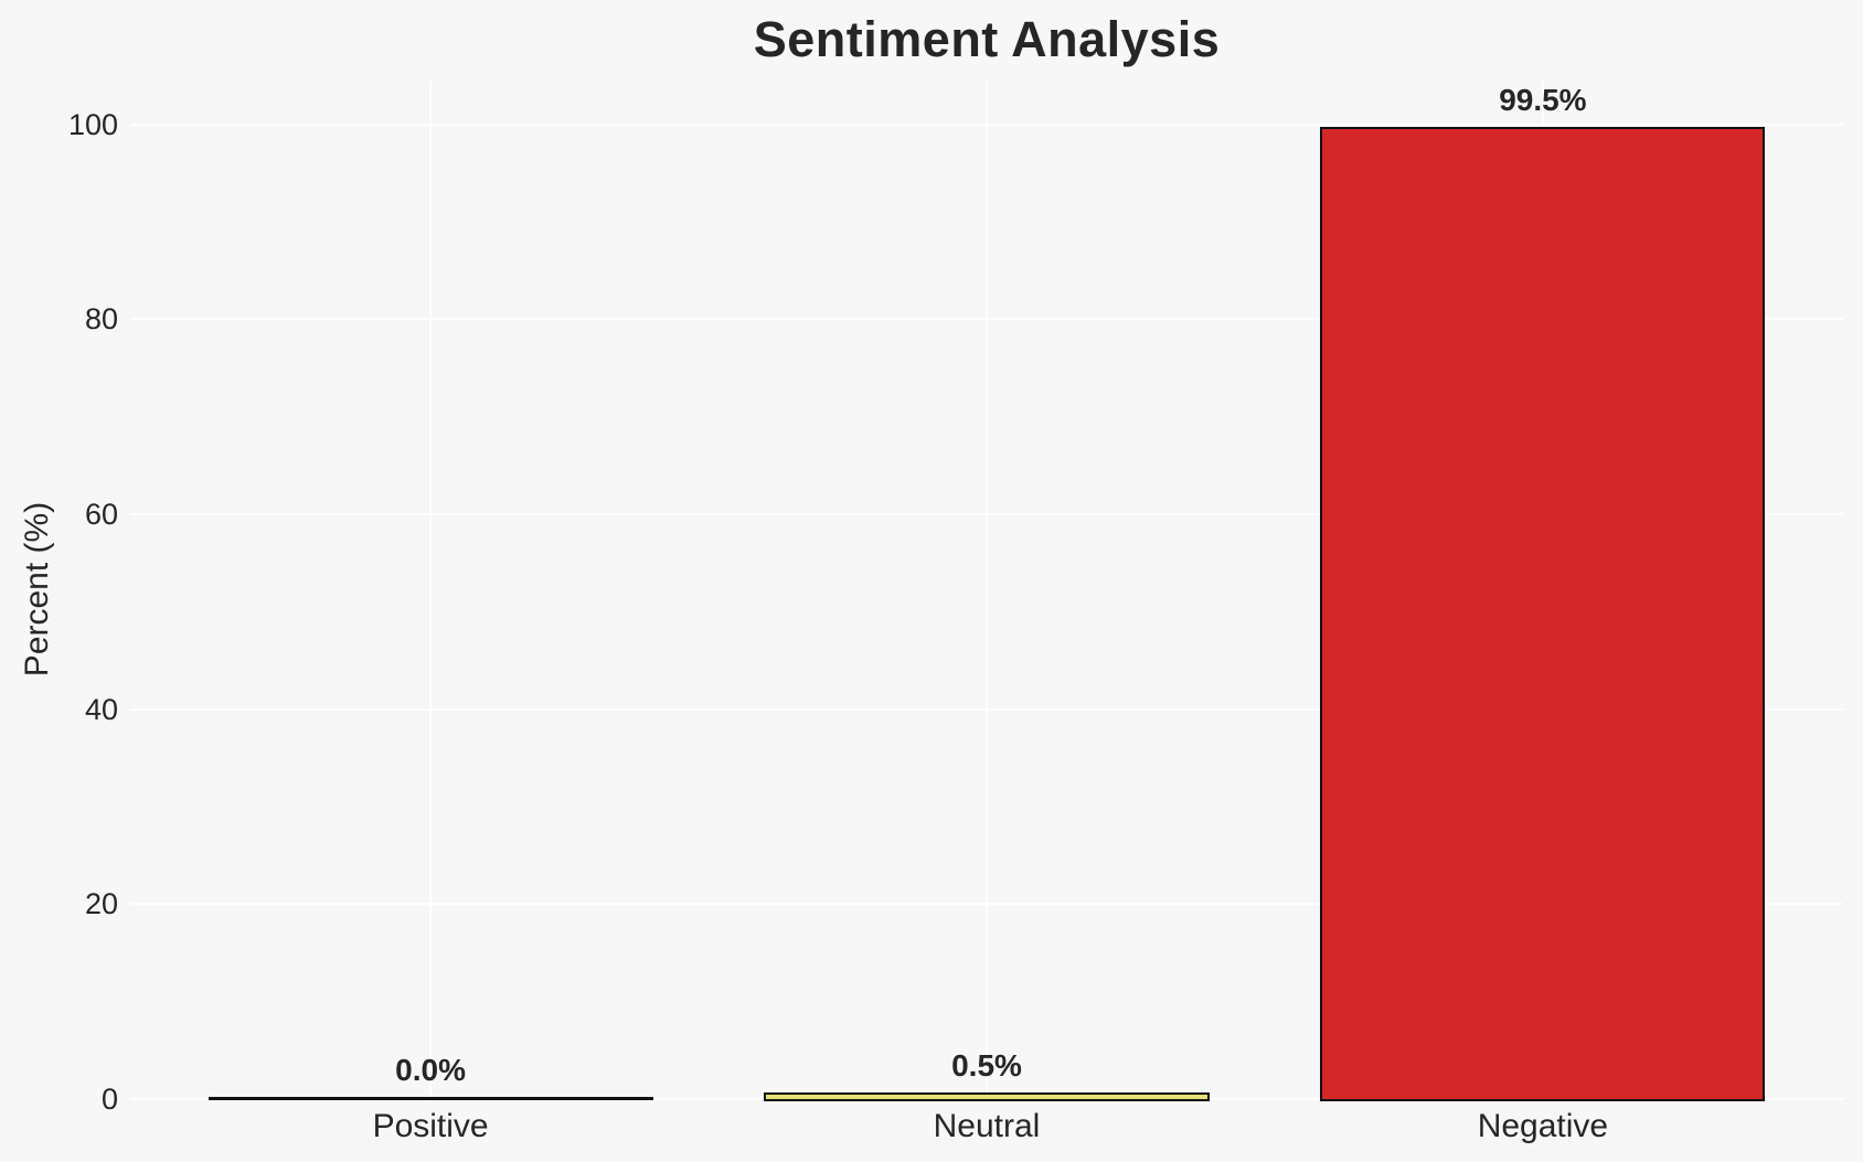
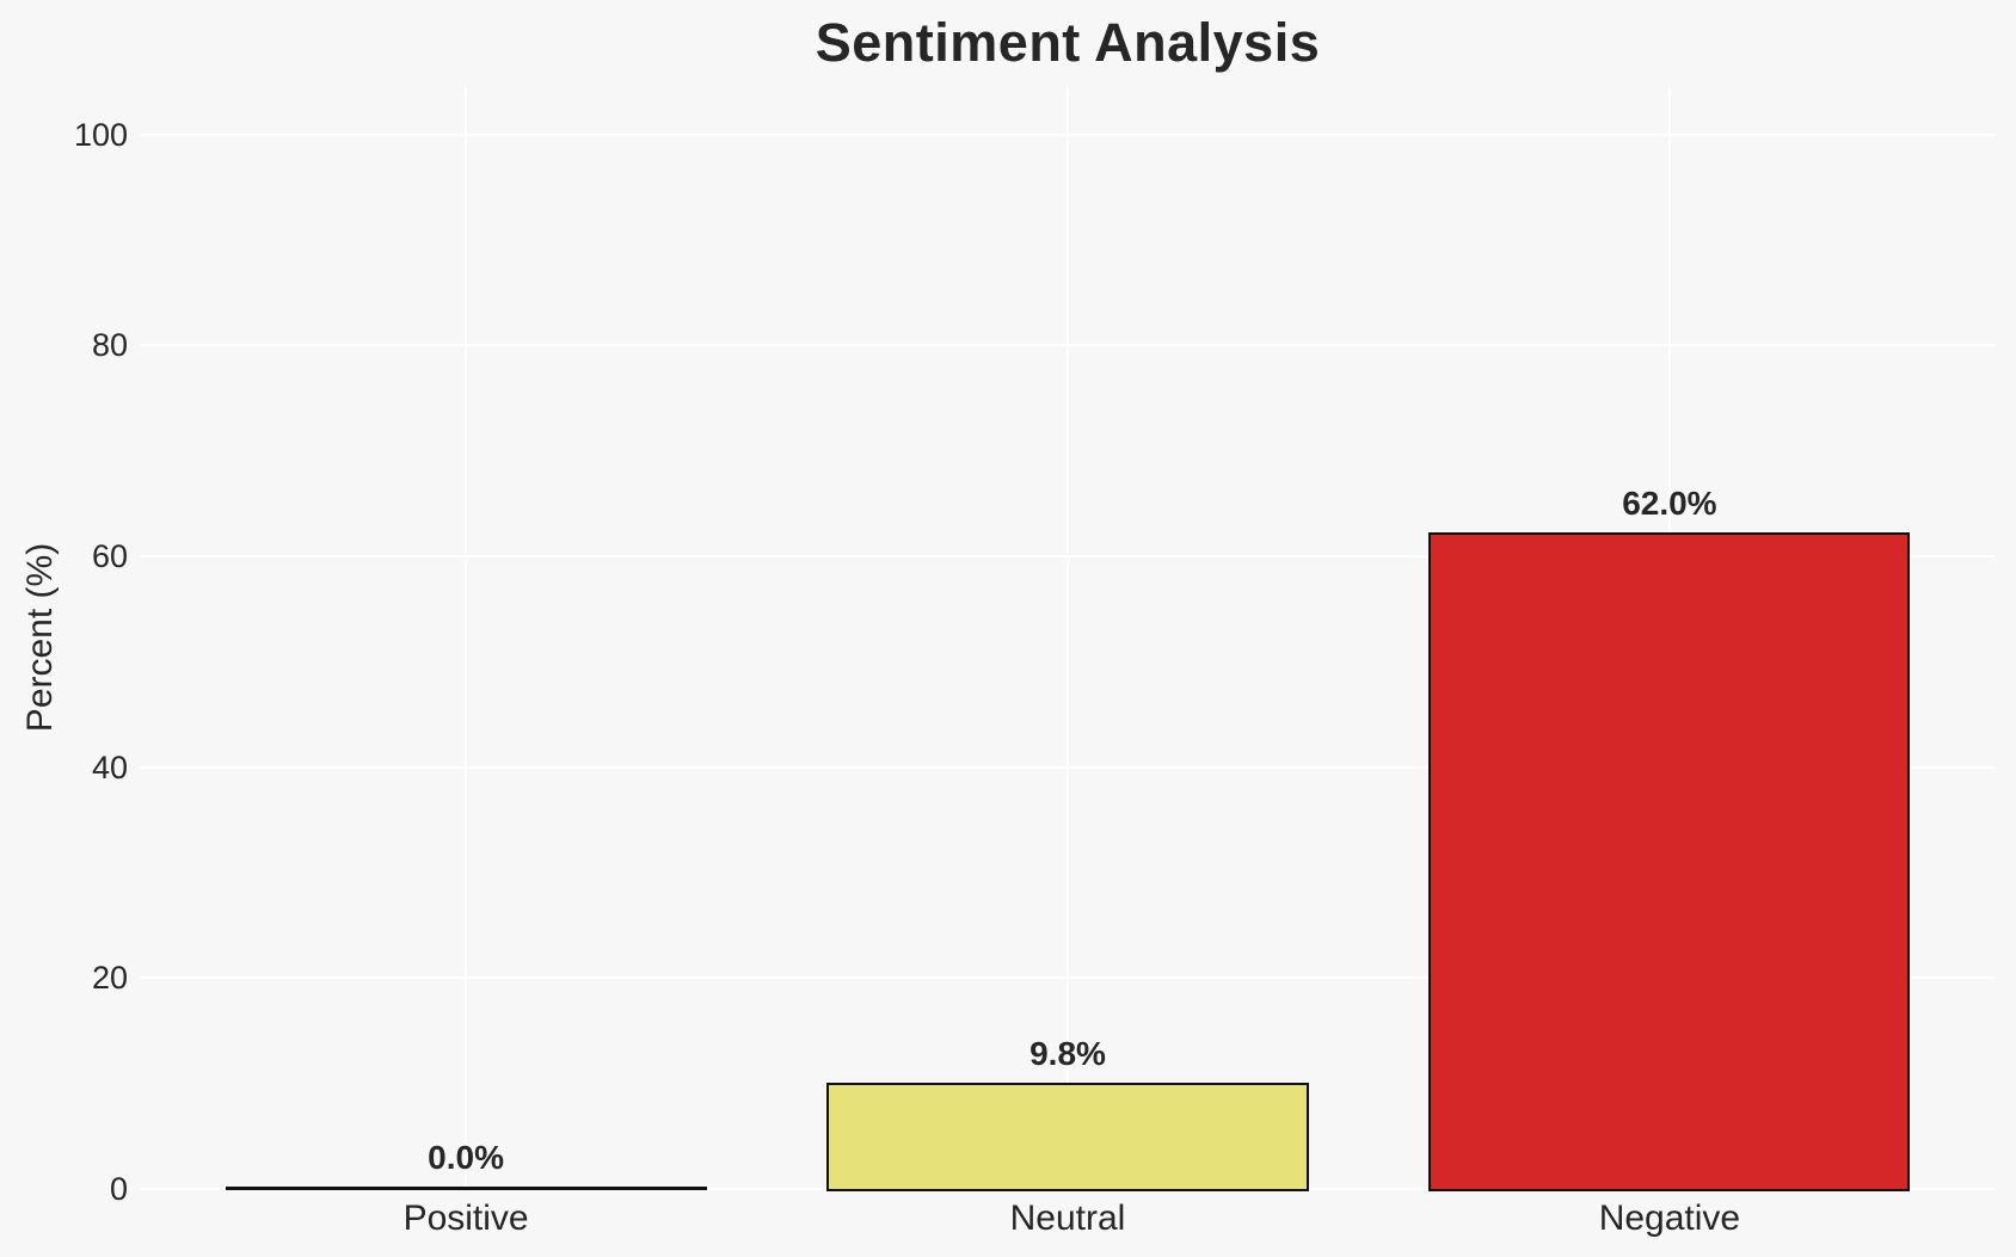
Neutral: 0.5% -> 9.8%
Negative: 99.5% -> 62.0%
